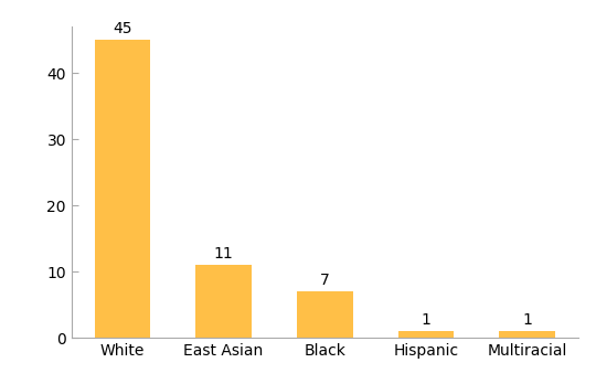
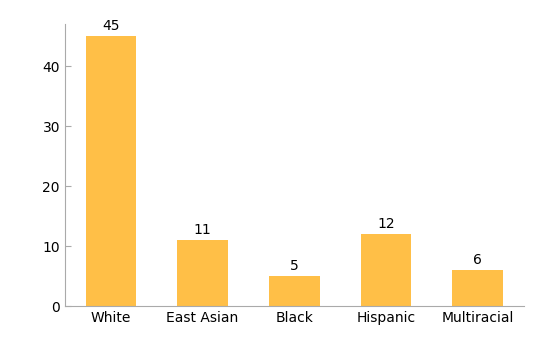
Black: 7 -> 5
Hispanic: 1 -> 12
Multiracial: 1 -> 6
